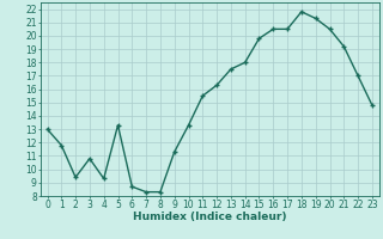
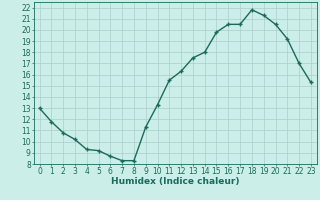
2: 9.4 -> 10.8
3: 10.8 -> 10.2
5: 13.3 -> 9.2
23: 14.8 -> 15.3
